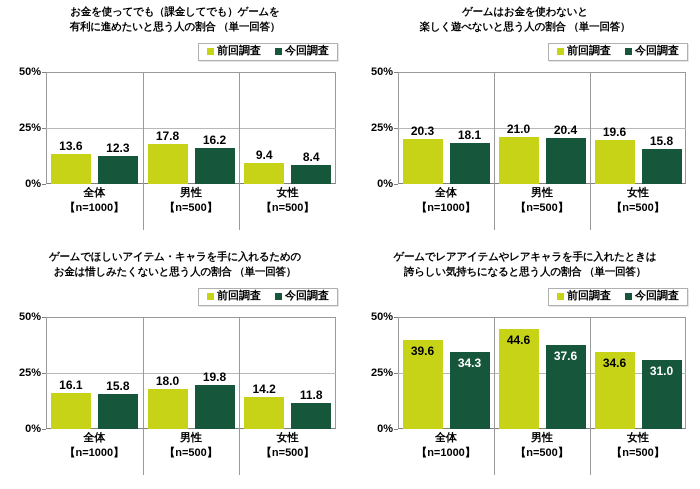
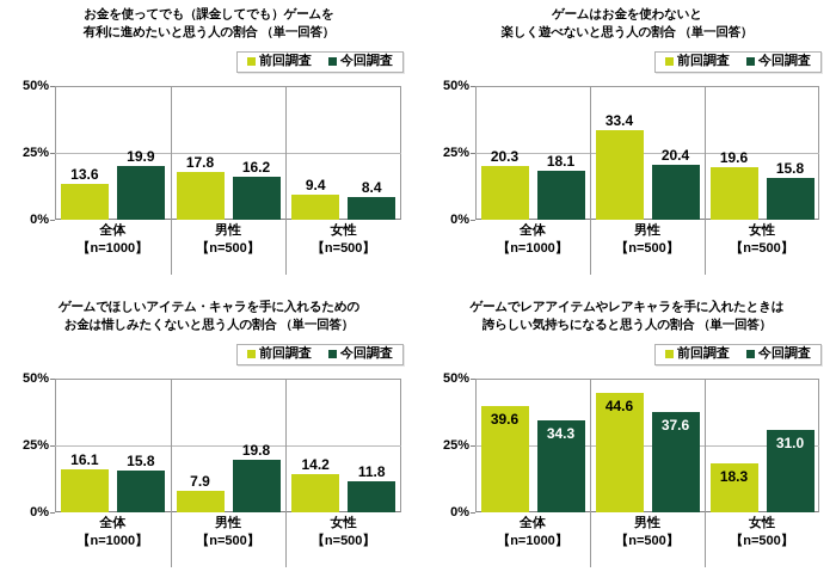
お金を使ってでも（課金してでも）ゲームを 有利に進めたいと思う人の割合 （単一回答）/今回調査/全体 【n=1000】: 12.3 -> 19.9
ゲームはお金を使わないと 楽しく遊べないと思う人の割合 （単一回答）/前回調査/男性 【n=500】: 21.0 -> 33.4
ゲームでほしいアイテム・キャラを手に入れるための お金は惜しみたくないと思う人の割合 （単一回答）/前回調査/男性 【n=500】: 18.0 -> 7.9
ゲームでレアアイテムやレアキャラを手に入れたときは 誇らしい気持ちになると思う人の割合 （単一回答）/前回調査/女性 【n=500】: 34.6 -> 18.3
